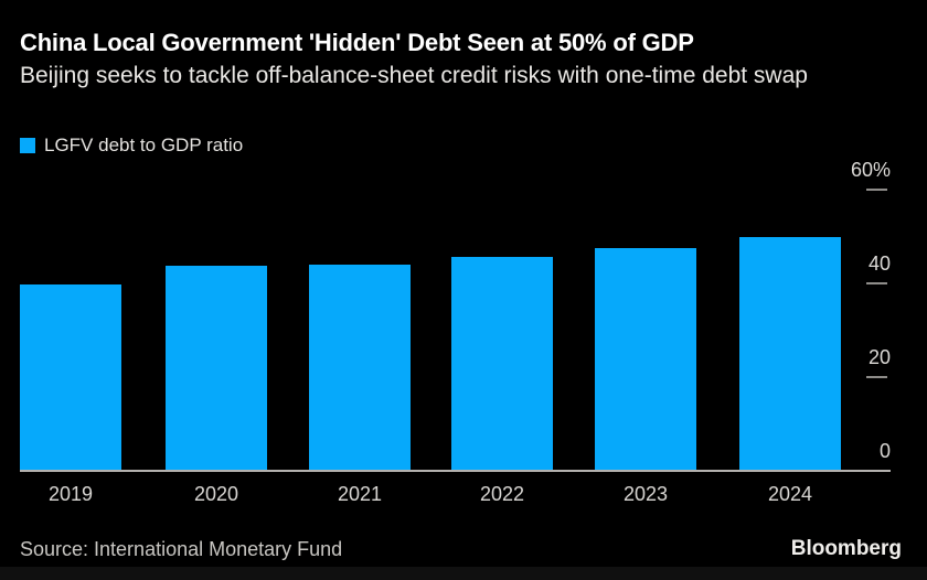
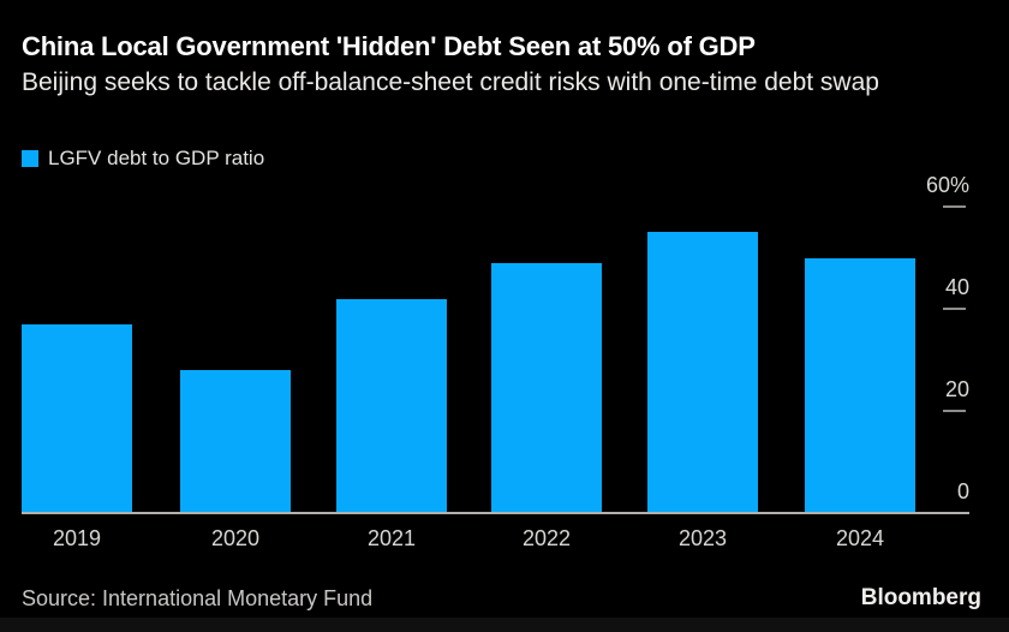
2019: 40% -> 37%
2020: 44% -> 28%
2021: 44% -> 42%
2022: 46% -> 49%
2023: 48% -> 55%
